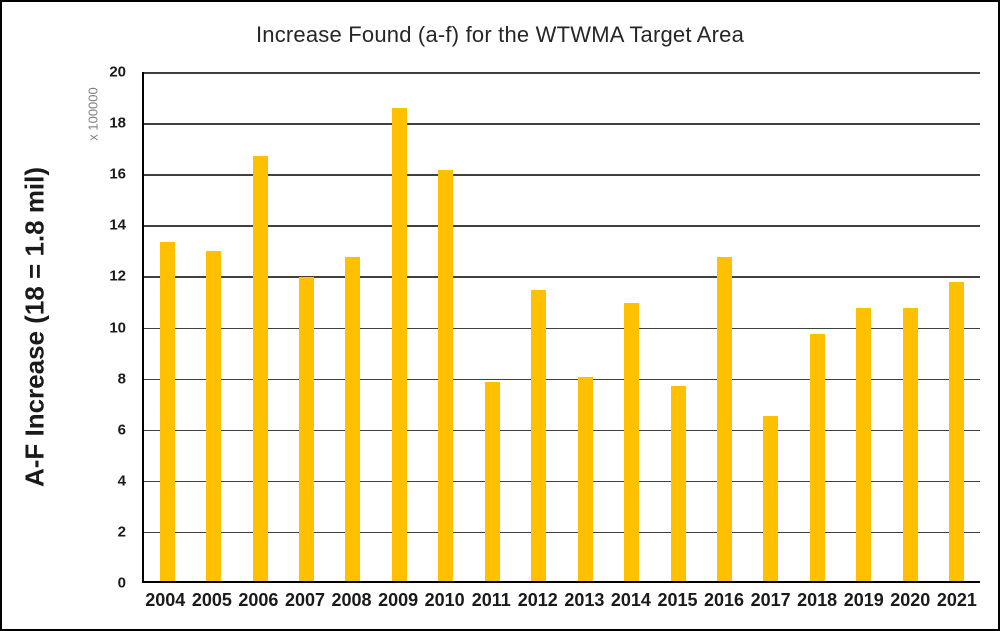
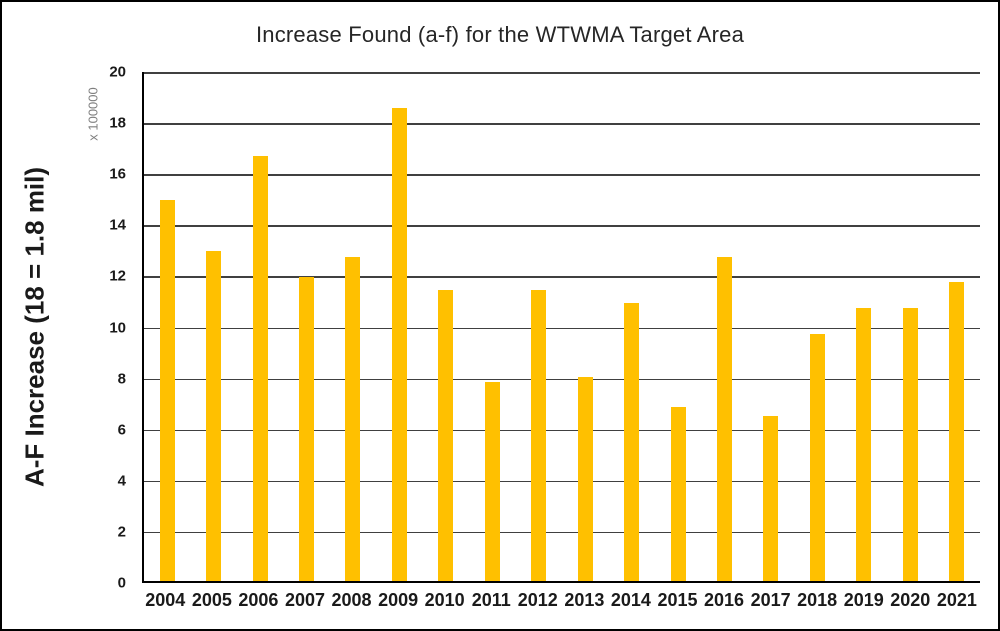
2004: 13.2 -> 14.9
2010: 16.1 -> 11.4
2015: 7.7 -> 6.8
